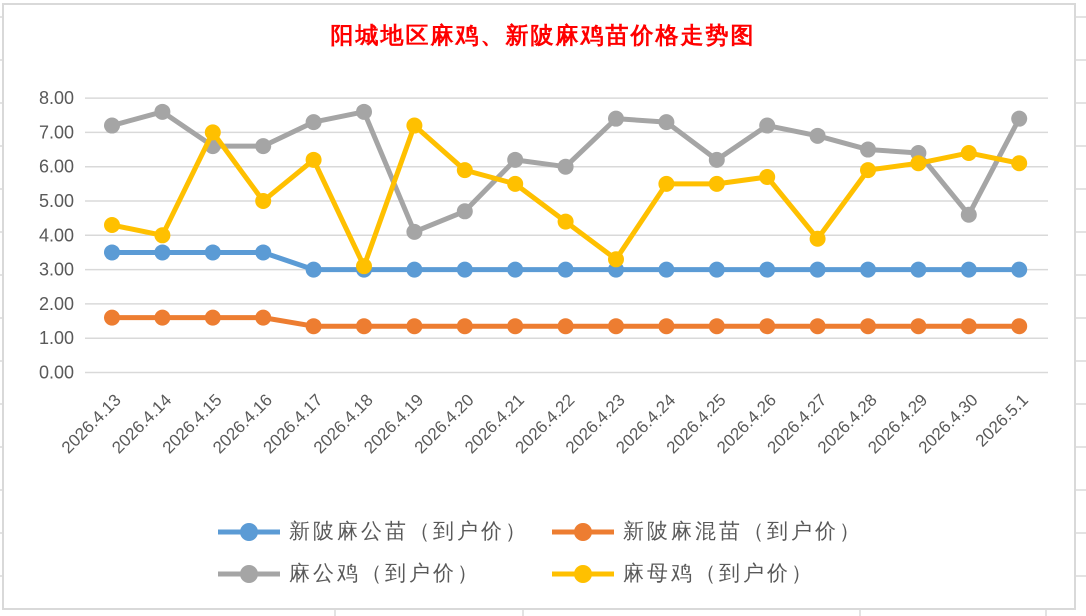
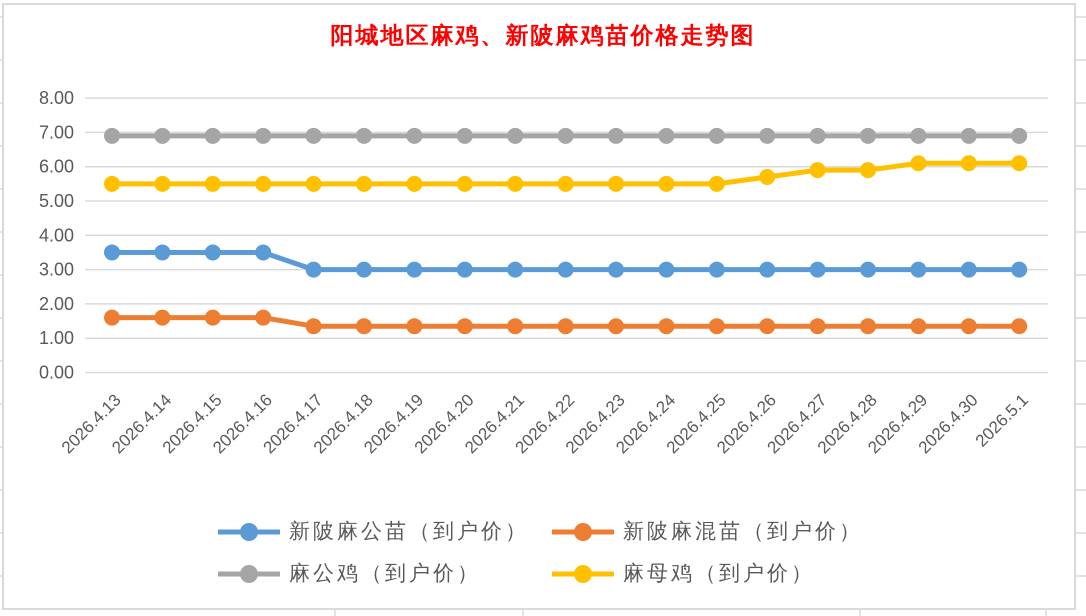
麻公鸡（到户价）/2026.4.13: 7.2 -> 6.9
麻母鸡（到户价）/2026.4.13: 4.3 -> 5.5
麻公鸡（到户价）/2026.4.14: 7.6 -> 6.9
麻母鸡（到户价）/2026.4.14: 4.0 -> 5.5
麻公鸡（到户价）/2026.4.15: 6.6 -> 6.9
麻母鸡（到户价）/2026.4.15: 7.0 -> 5.5
麻公鸡（到户价）/2026.4.16: 6.6 -> 6.9
麻母鸡（到户价）/2026.4.16: 5.0 -> 5.5
麻公鸡（到户价）/2026.4.17: 7.3 -> 6.9
麻母鸡（到户价）/2026.4.17: 6.2 -> 5.5
麻公鸡（到户价）/2026.4.18: 7.6 -> 6.9
麻母鸡（到户价）/2026.4.18: 3.1 -> 5.5
麻公鸡（到户价）/2026.4.19: 4.1 -> 6.9
麻母鸡（到户价）/2026.4.19: 7.2 -> 5.5
麻公鸡（到户价）/2026.4.20: 4.7 -> 6.9
麻母鸡（到户价）/2026.4.20: 5.9 -> 5.5
麻公鸡（到户价）/2026.4.21: 6.2 -> 6.9
麻公鸡（到户价）/2026.4.22: 6.0 -> 6.9
麻母鸡（到户价）/2026.4.22: 4.4 -> 5.5
麻公鸡（到户价）/2026.4.23: 7.4 -> 6.9
麻母鸡（到户价）/2026.4.23: 3.3 -> 5.5
麻公鸡（到户价）/2026.4.24: 7.3 -> 6.9
麻公鸡（到户价）/2026.4.25: 6.2 -> 6.9
麻公鸡（到户价）/2026.4.26: 7.2 -> 6.9
麻母鸡（到户价）/2026.4.27: 3.9 -> 5.9
麻公鸡（到户价）/2026.4.28: 6.5 -> 6.9
麻公鸡（到户价）/2026.4.29: 6.4 -> 6.9
麻公鸡（到户价）/2026.4.30: 4.6 -> 6.9
麻母鸡（到户价）/2026.4.30: 6.4 -> 6.1
麻公鸡（到户价）/2026.5.1: 7.4 -> 6.9
